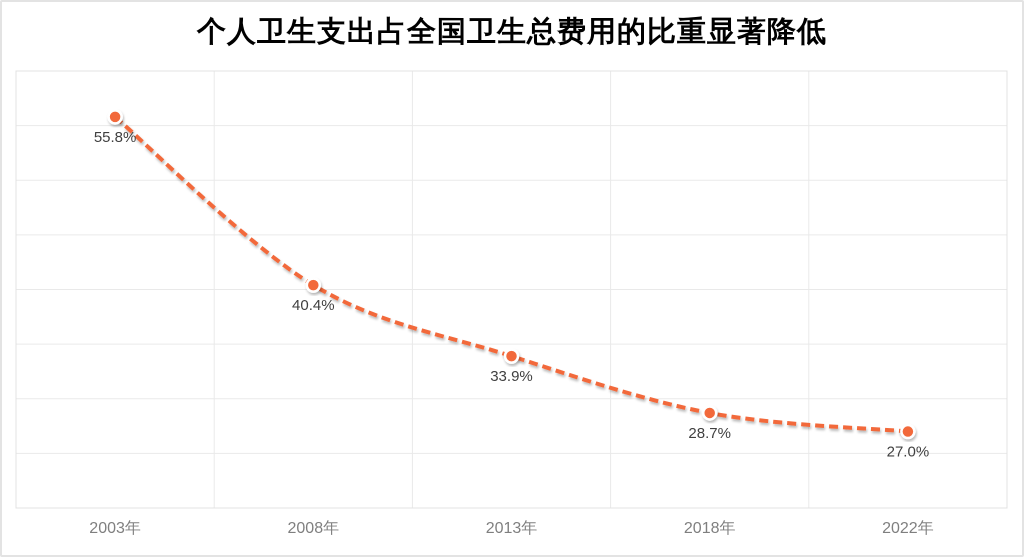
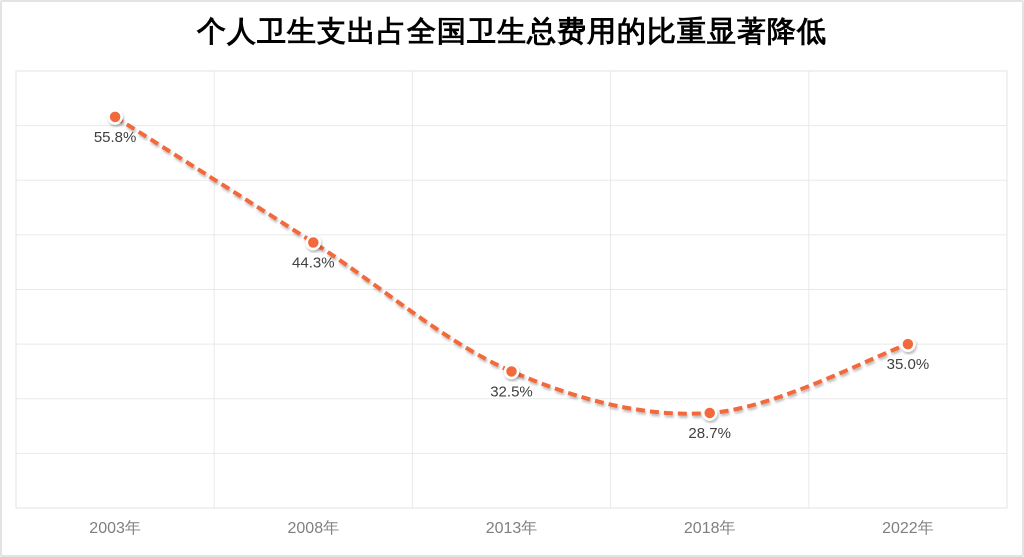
2008年: 40.4% -> 44.3%
2013年: 33.9% -> 32.5%
2022年: 27.0% -> 35.0%
